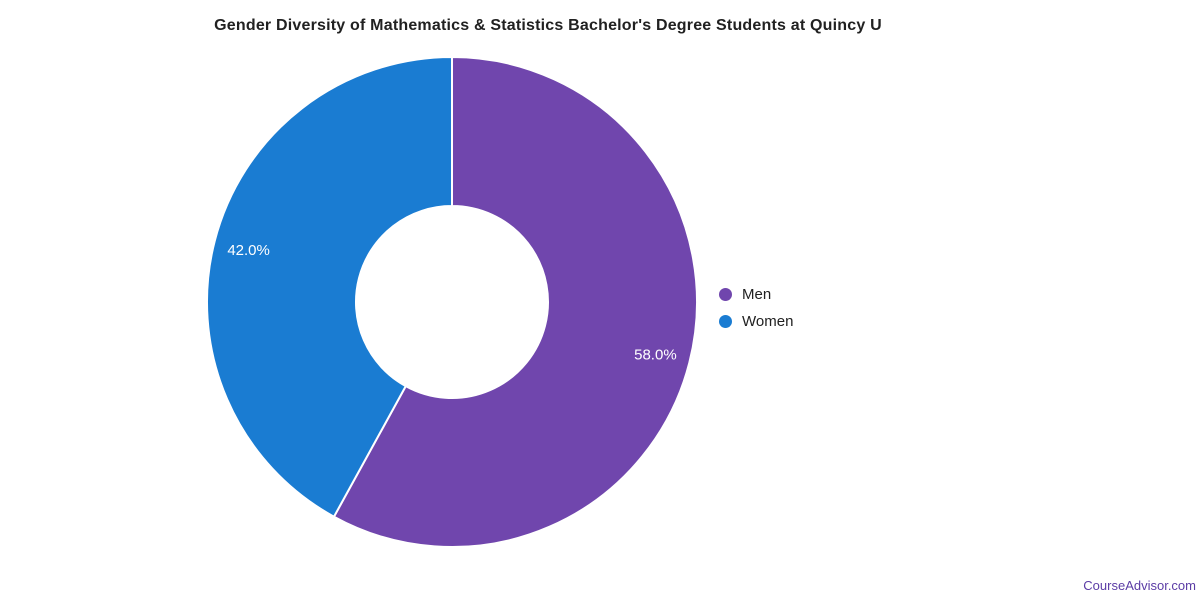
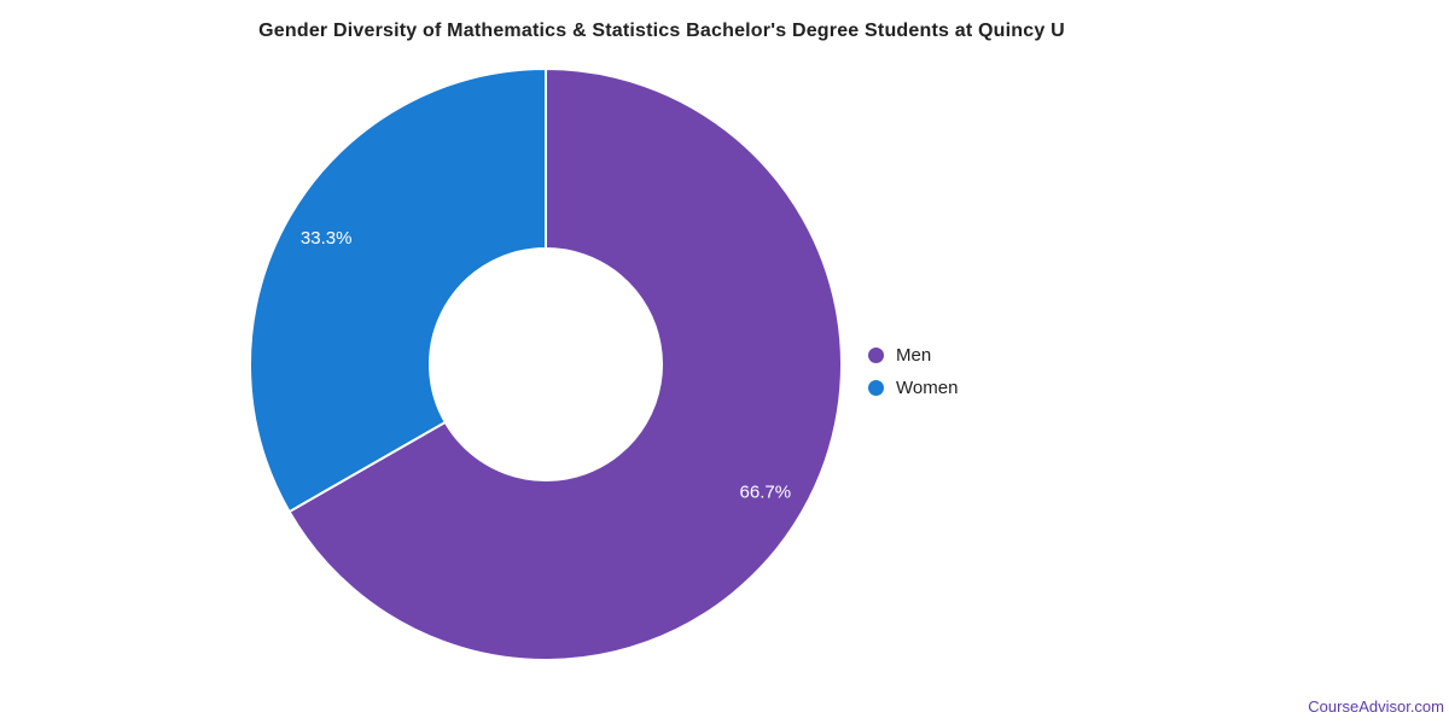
Men: 58.0% -> 66.7%
Women: 42.0% -> 33.3%
